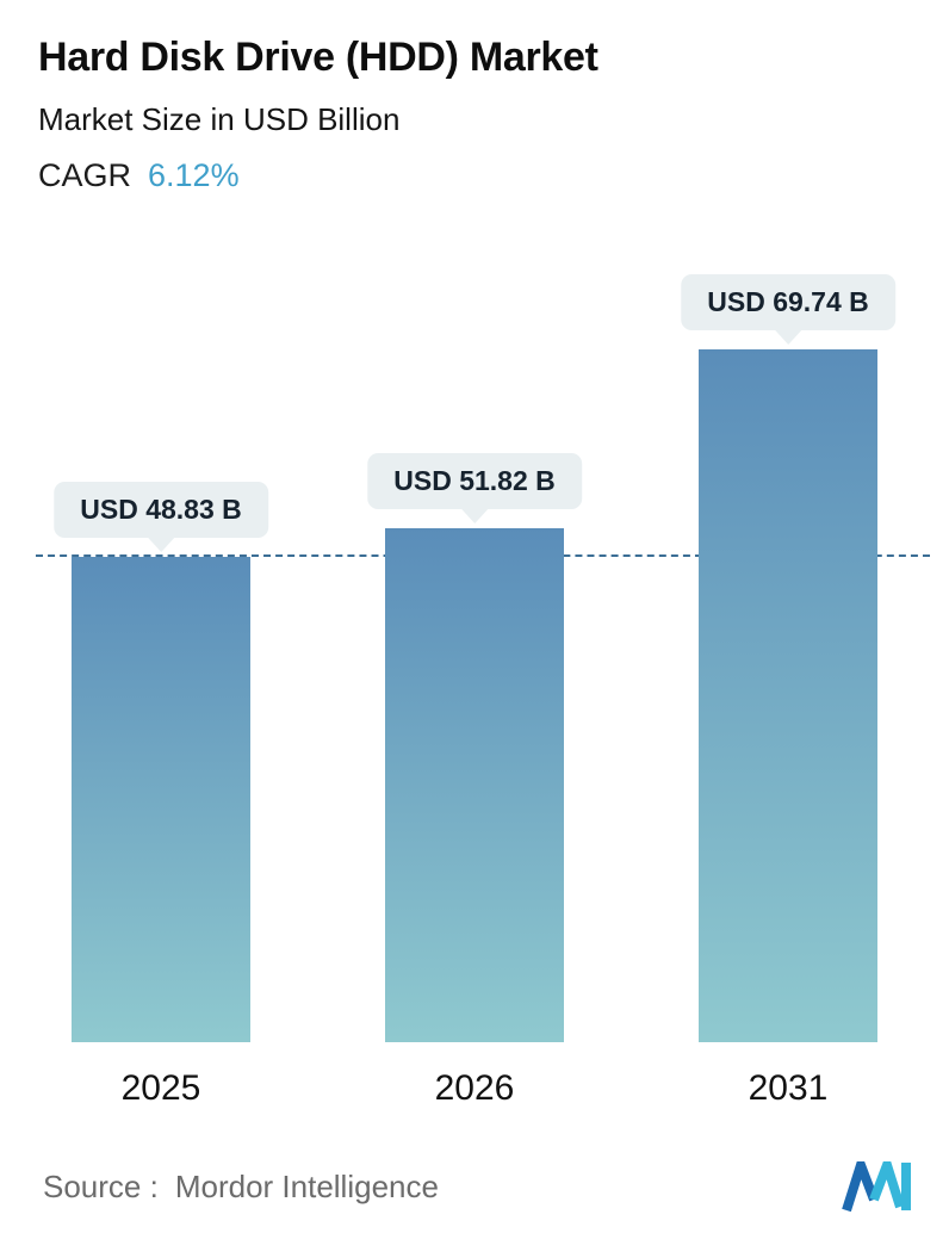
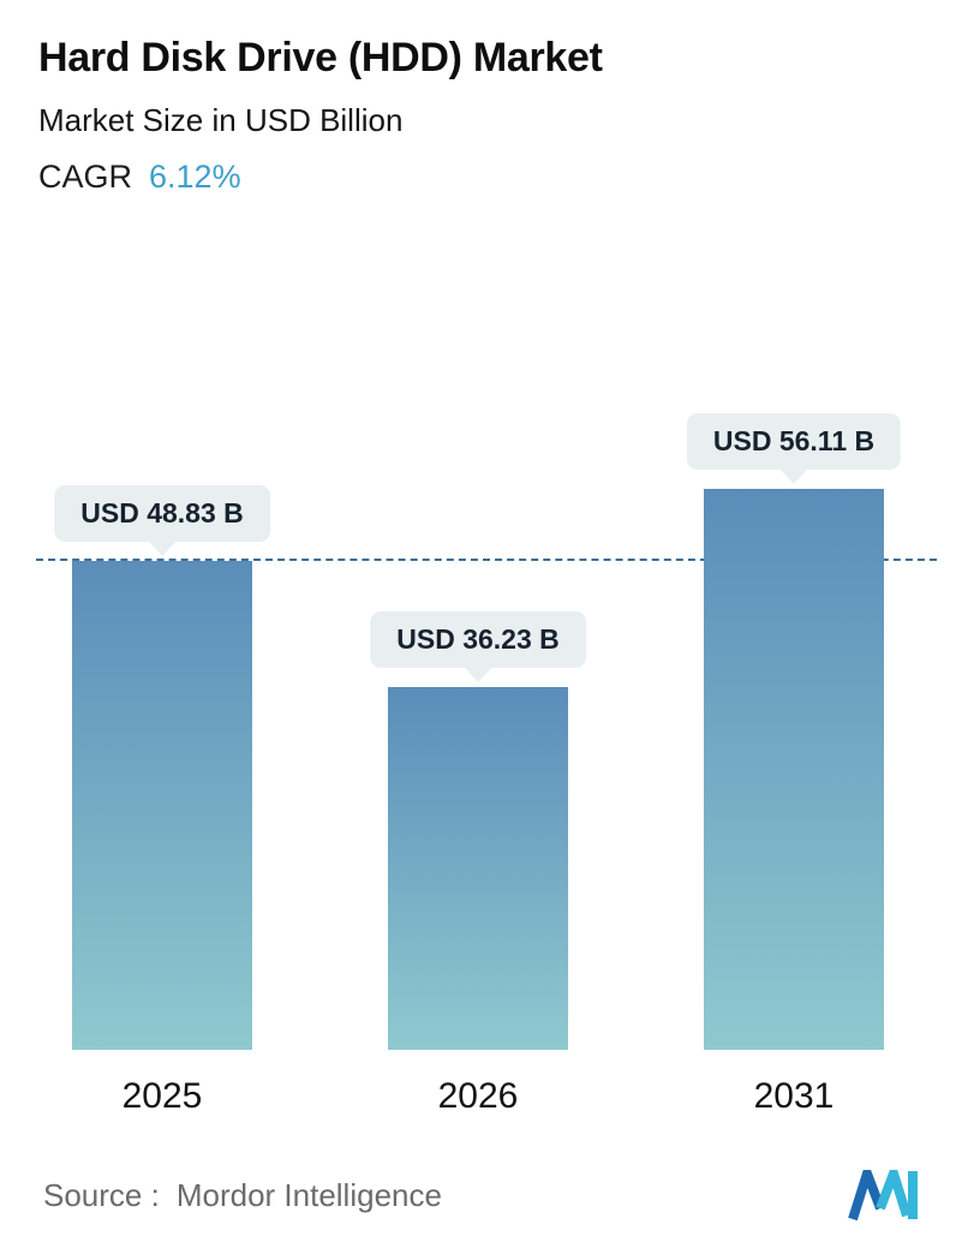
2026: 51.82 -> 36.23
2031: 69.74 -> 56.11
